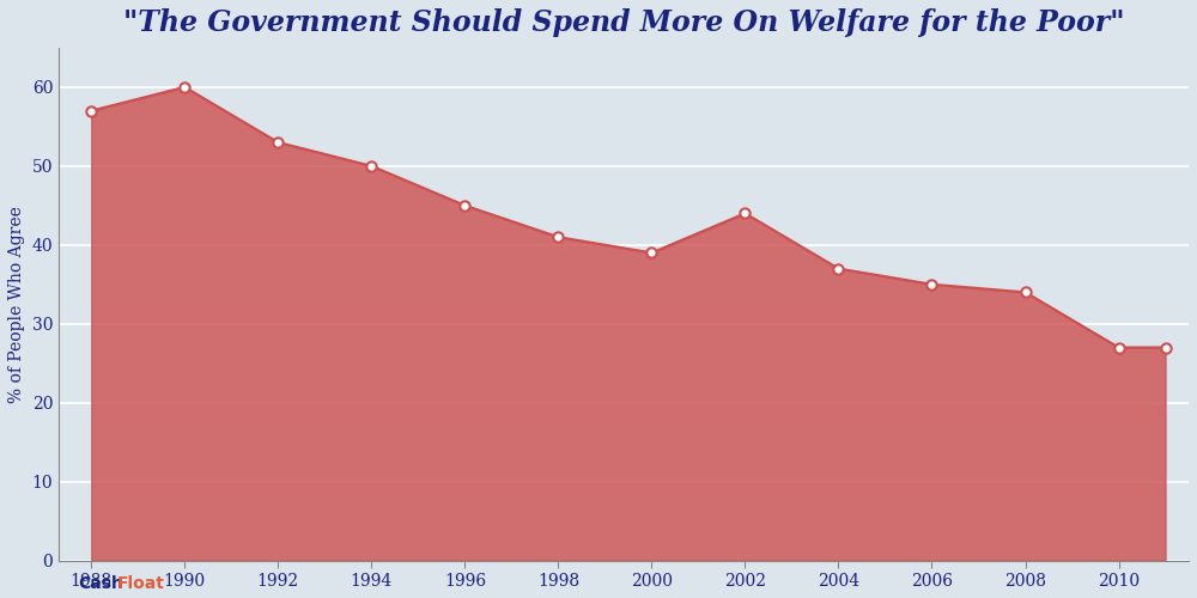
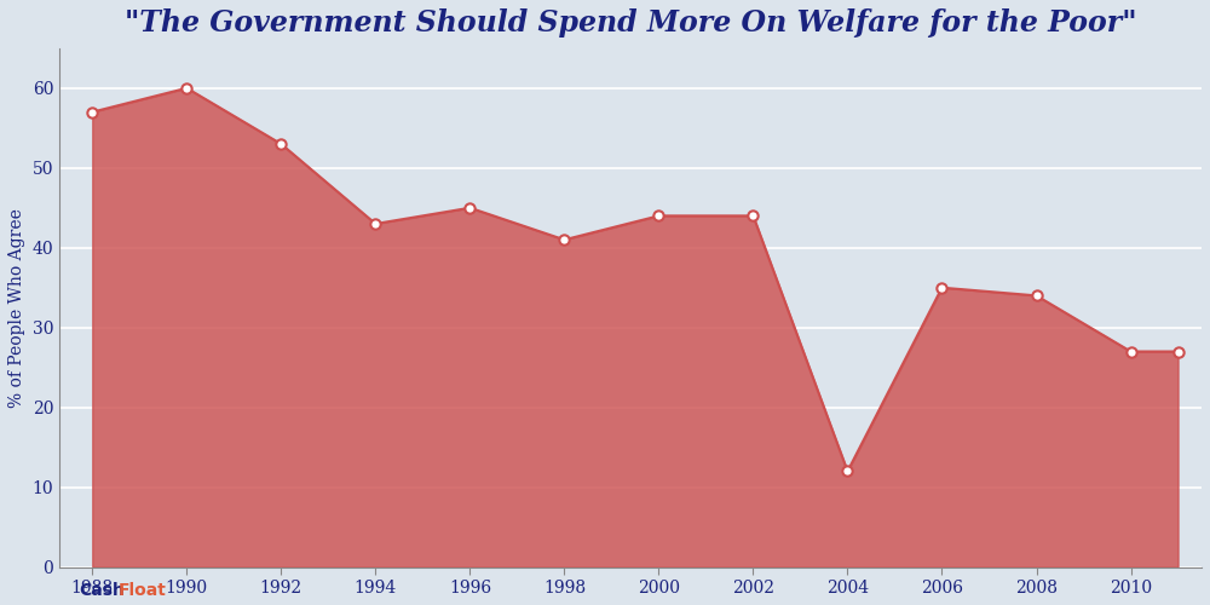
1994: 50 -> 43
2000: 39 -> 44
2004: 37 -> 12
